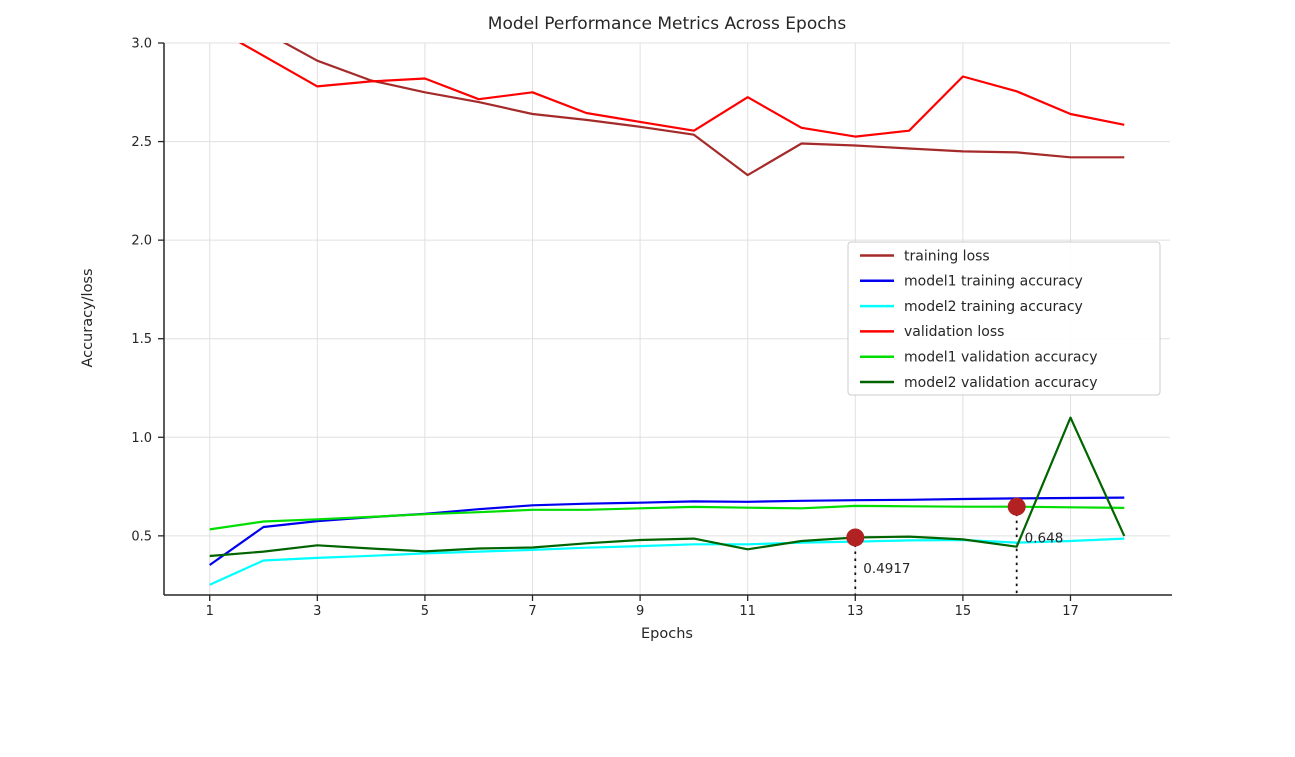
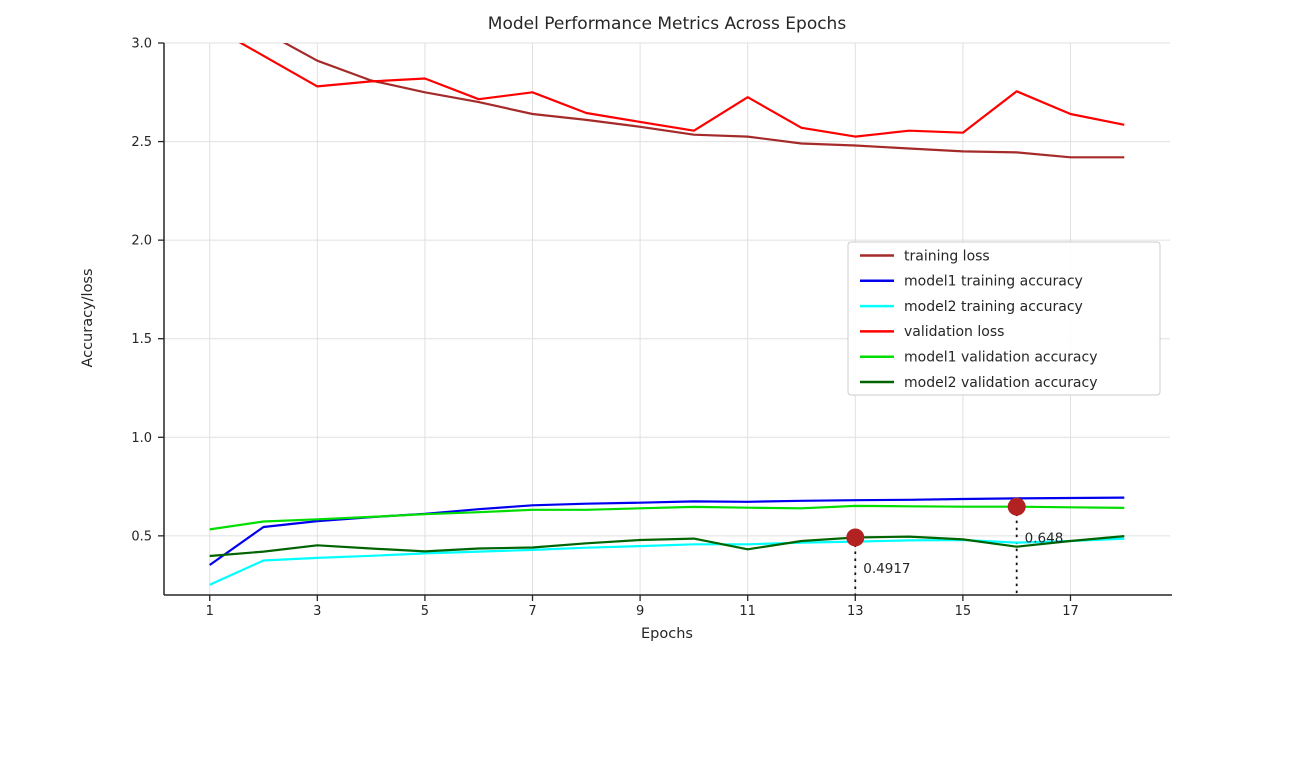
training loss/11: 2.33 -> 2.52
validation loss/15: 2.83 -> 2.54
model2 validation accuracy/17: 1.10 -> 0.47
